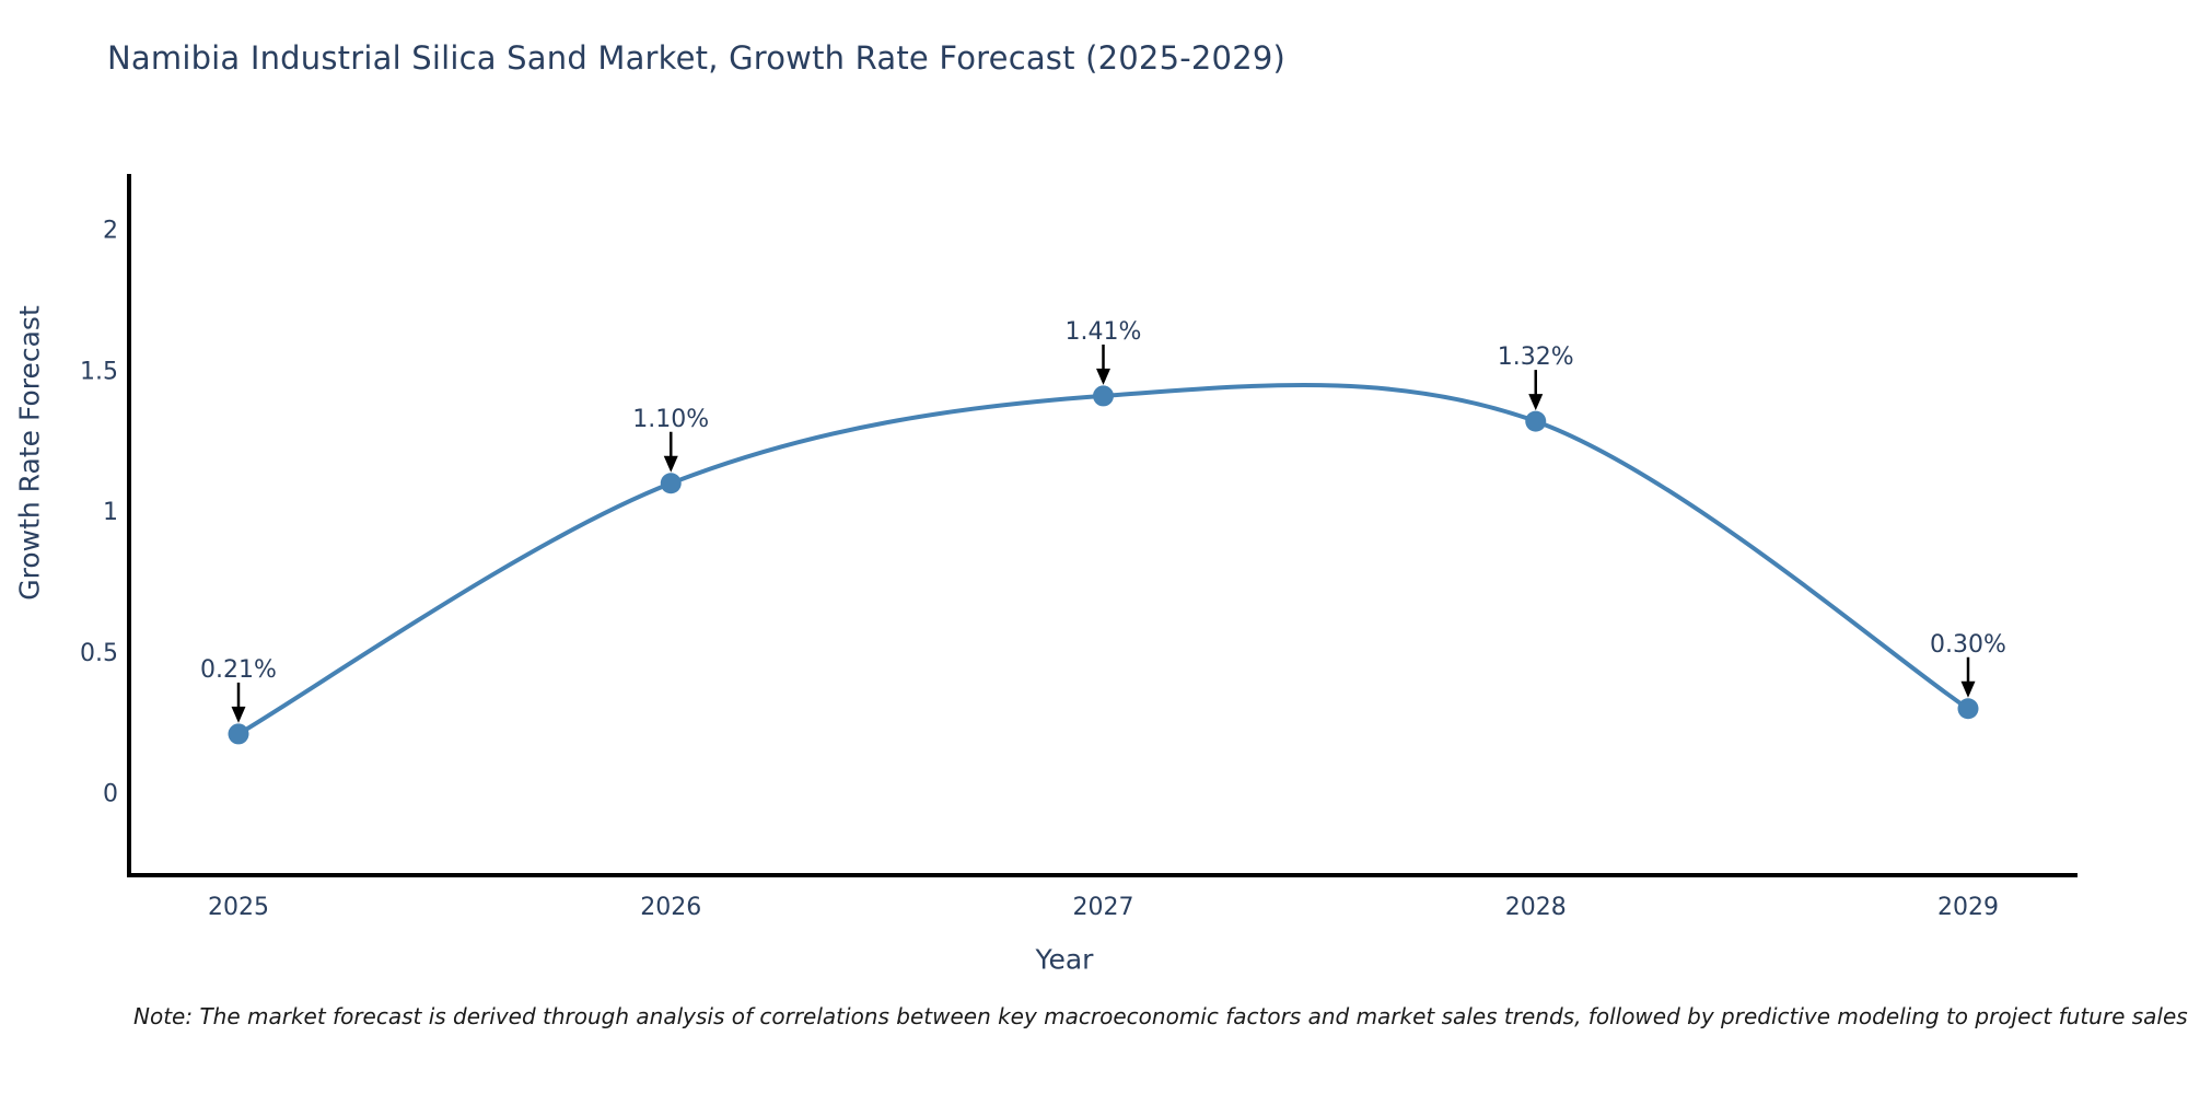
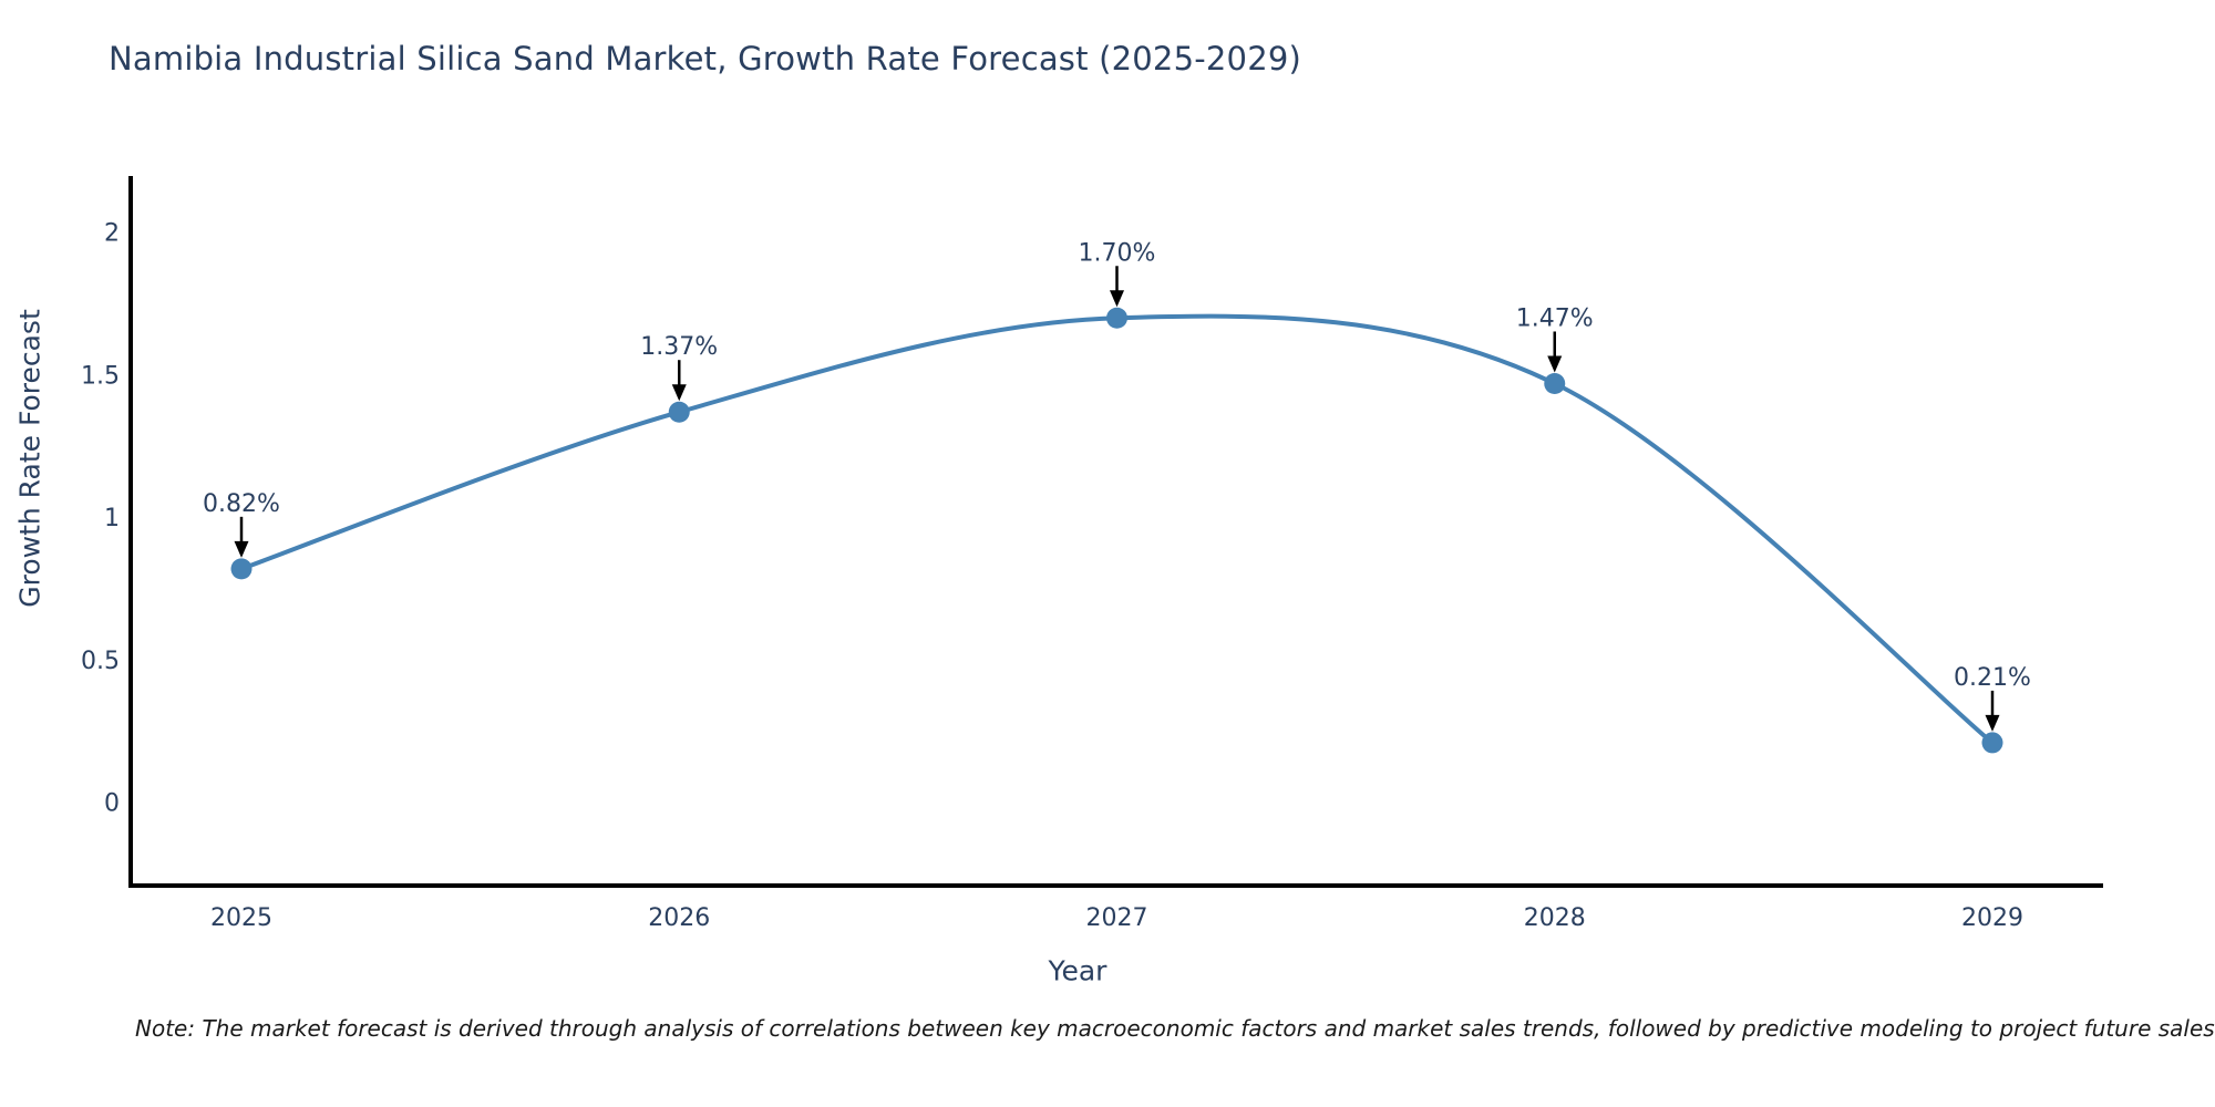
2025: 0.21% -> 0.82%
2026: 1.10% -> 1.37%
2027: 1.41% -> 1.70%
2028: 1.32% -> 1.47%
2029: 0.30% -> 0.21%
